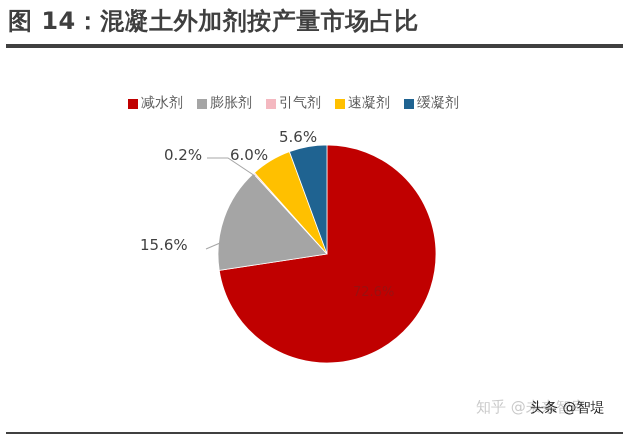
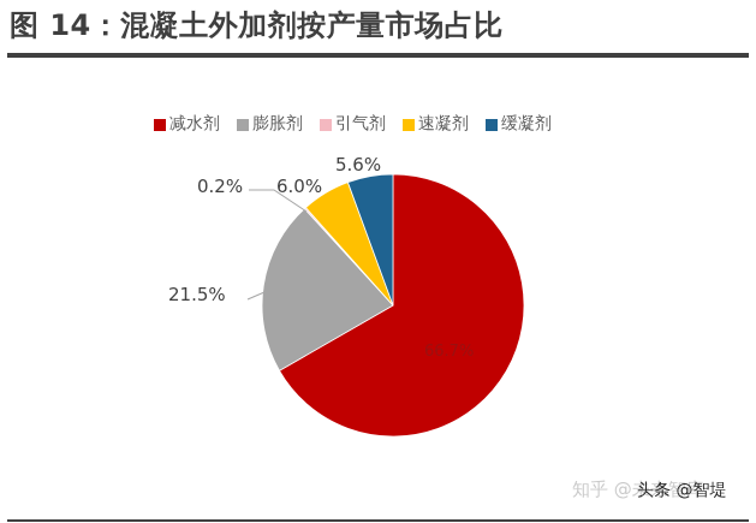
减水剂: 72.6% -> 66.7%
膨胀剂: 15.6% -> 21.5%
